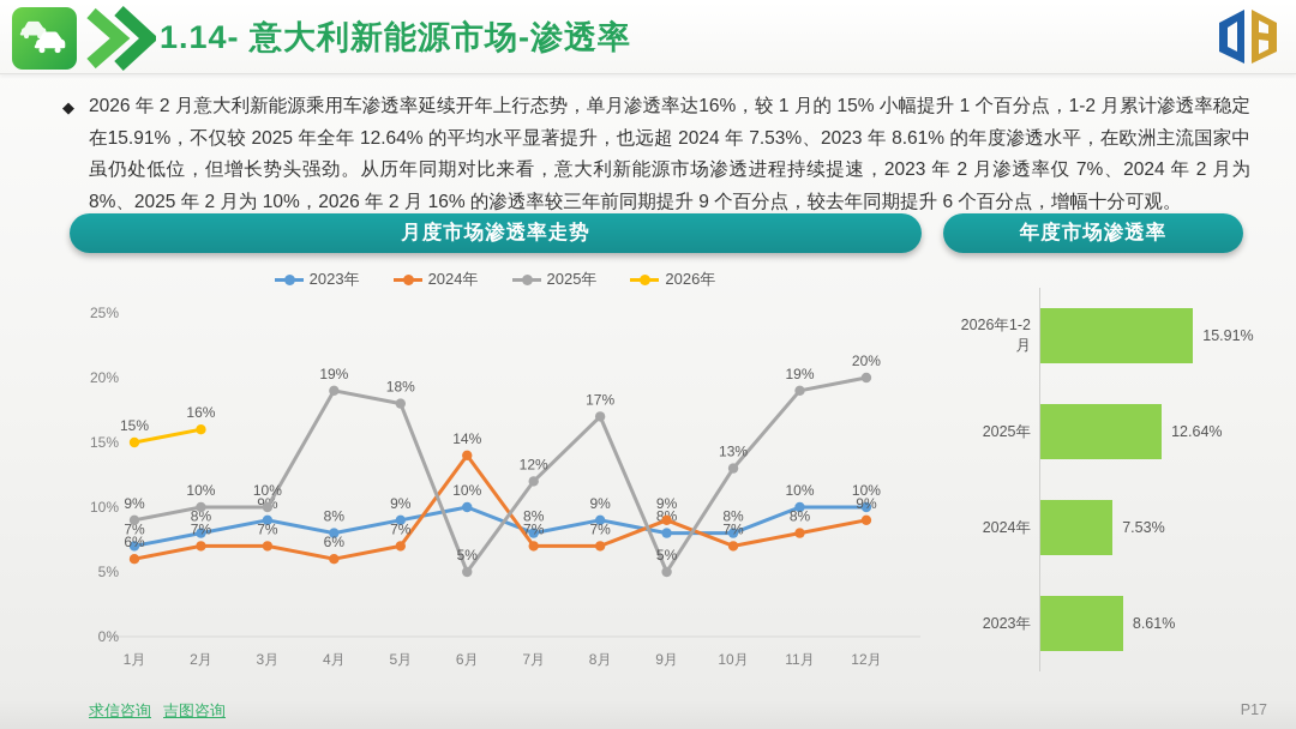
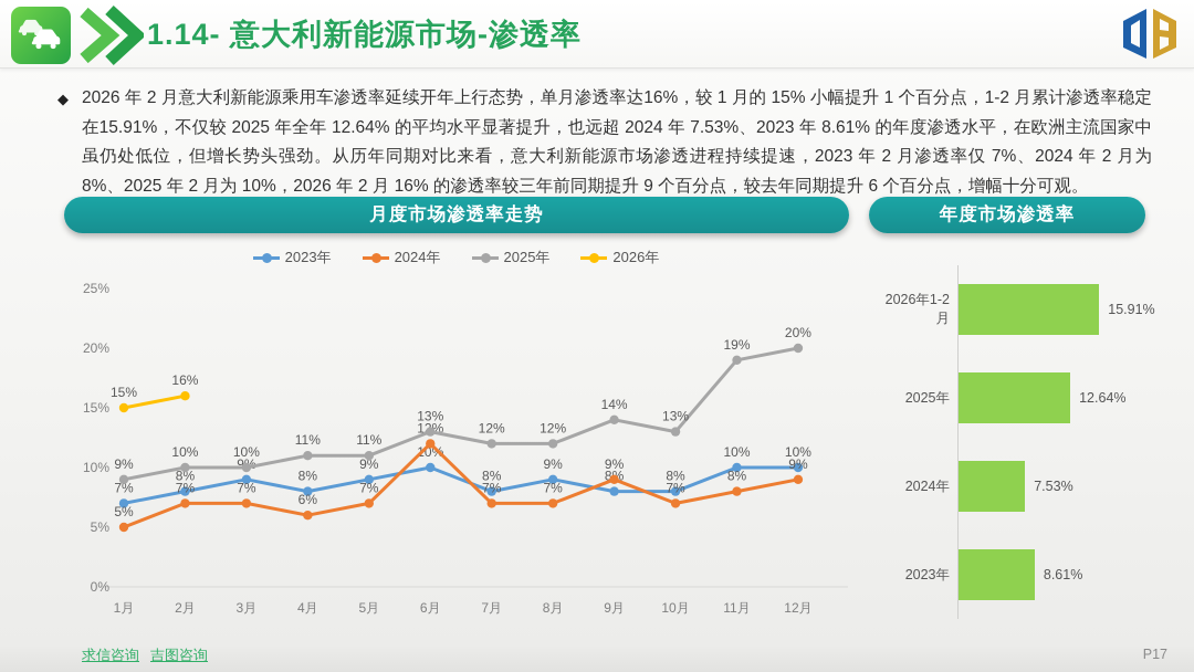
月度市场渗透率走势/2024年/1月: 6% -> 5%
月度市场渗透率走势/2025年/4月: 19% -> 11%
月度市场渗透率走势/2025年/5月: 18% -> 11%
月度市场渗透率走势/2024年/6月: 14% -> 12%
月度市场渗透率走势/2025年/6月: 5% -> 13%
月度市场渗透率走势/2025年/8月: 17% -> 12%
月度市场渗透率走势/2025年/9月: 5% -> 14%
